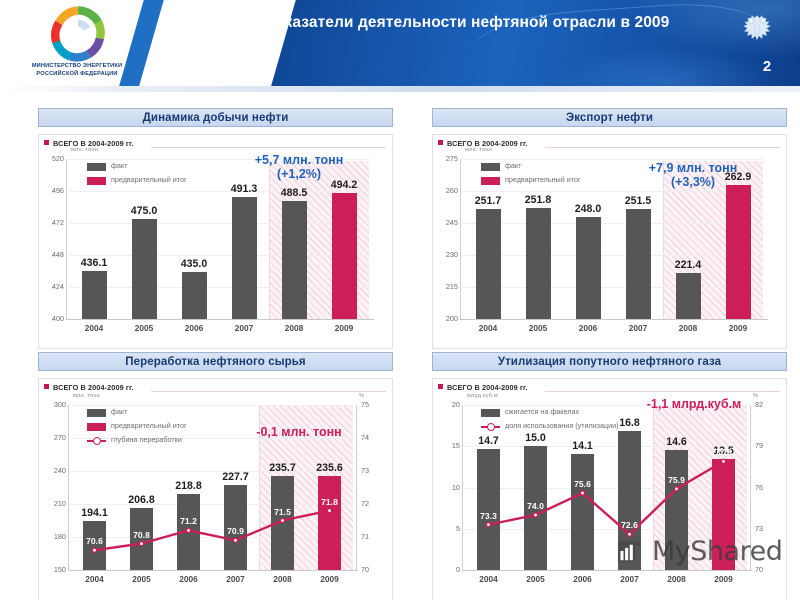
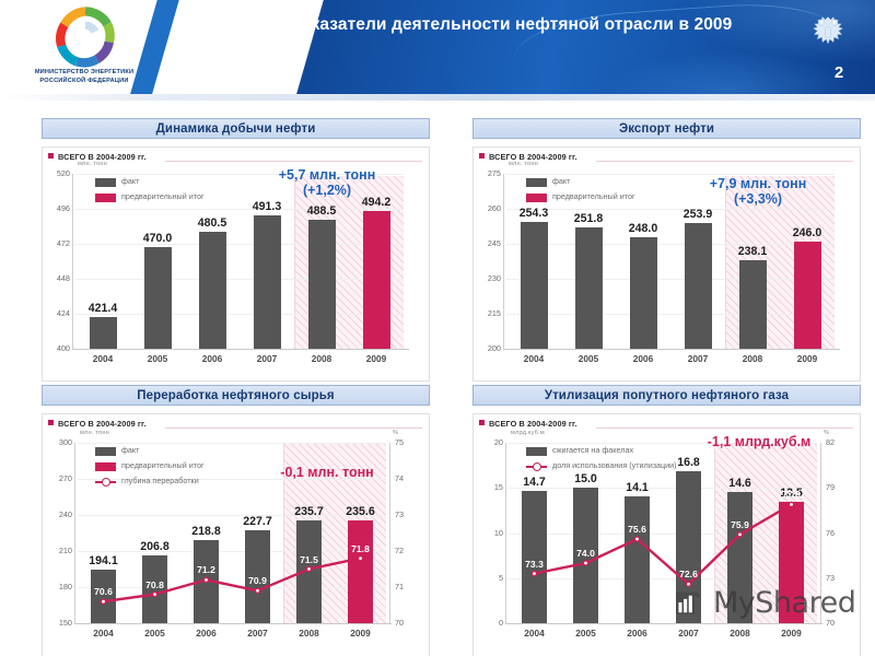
Динамика добычи нефти/2004: 436.1 -> 421.4
Динамика добычи нефти/2005: 475.0 -> 470.0
Динамика добычи нефти/2006: 435.0 -> 480.5
Экспорт нефти/2004: 251.7 -> 254.3
Экспорт нефти/2007: 251.5 -> 253.9
Экспорт нефти/2008: 221.4 -> 238.1
Экспорт нефти/2009: 262.9 -> 246.0
